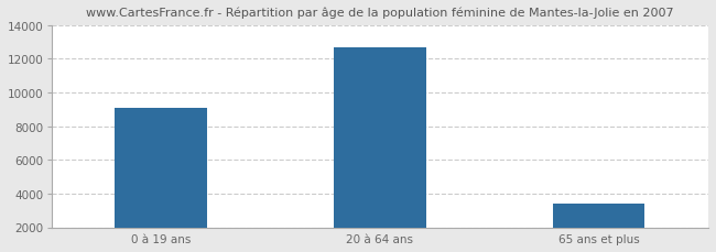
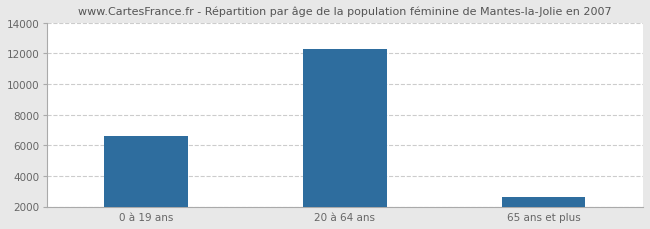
0 à 19 ans: 9100 -> 6600
20 à 64 ans: 12700 -> 12300
65 ans et plus: 3400 -> 2600
